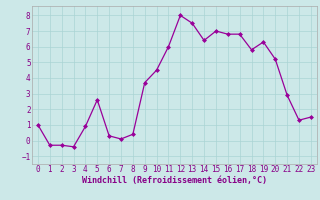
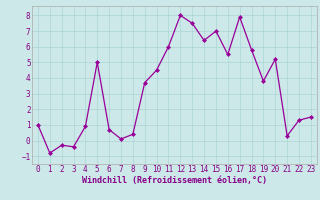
1: -0.3 -> -0.8
5: 2.6 -> 5.0
6: 0.3 -> 0.7
16: 6.8 -> 5.5
17: 6.8 -> 7.9
19: 6.3 -> 3.8
21: 2.9 -> 0.3
